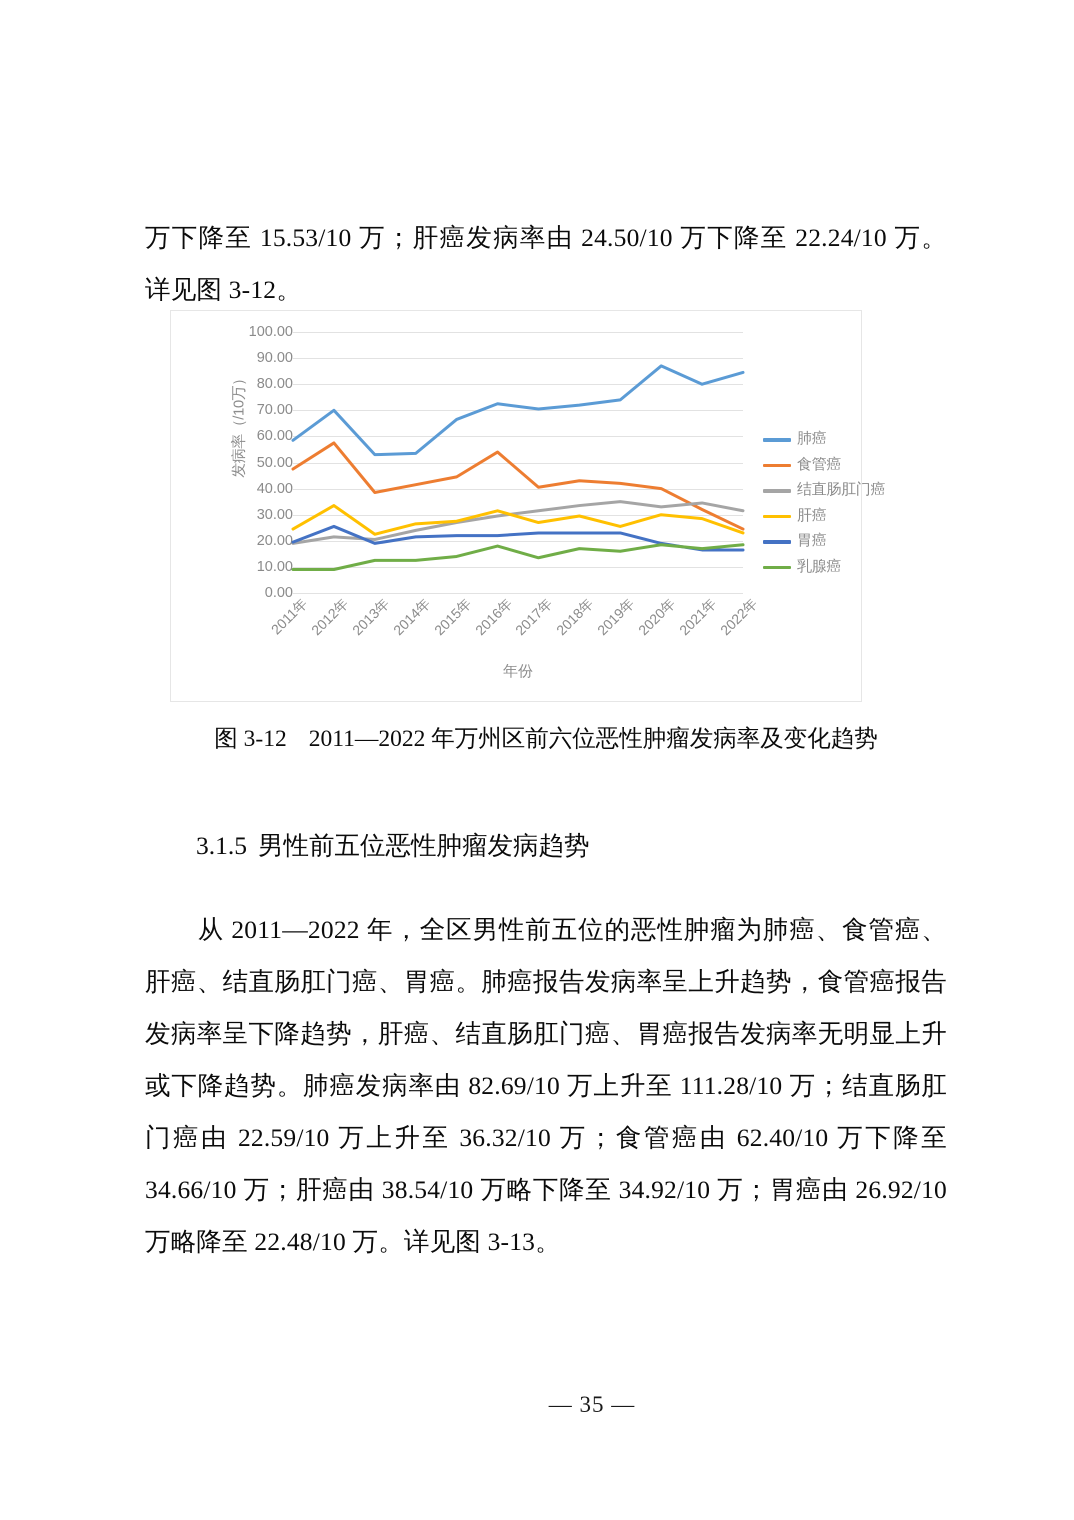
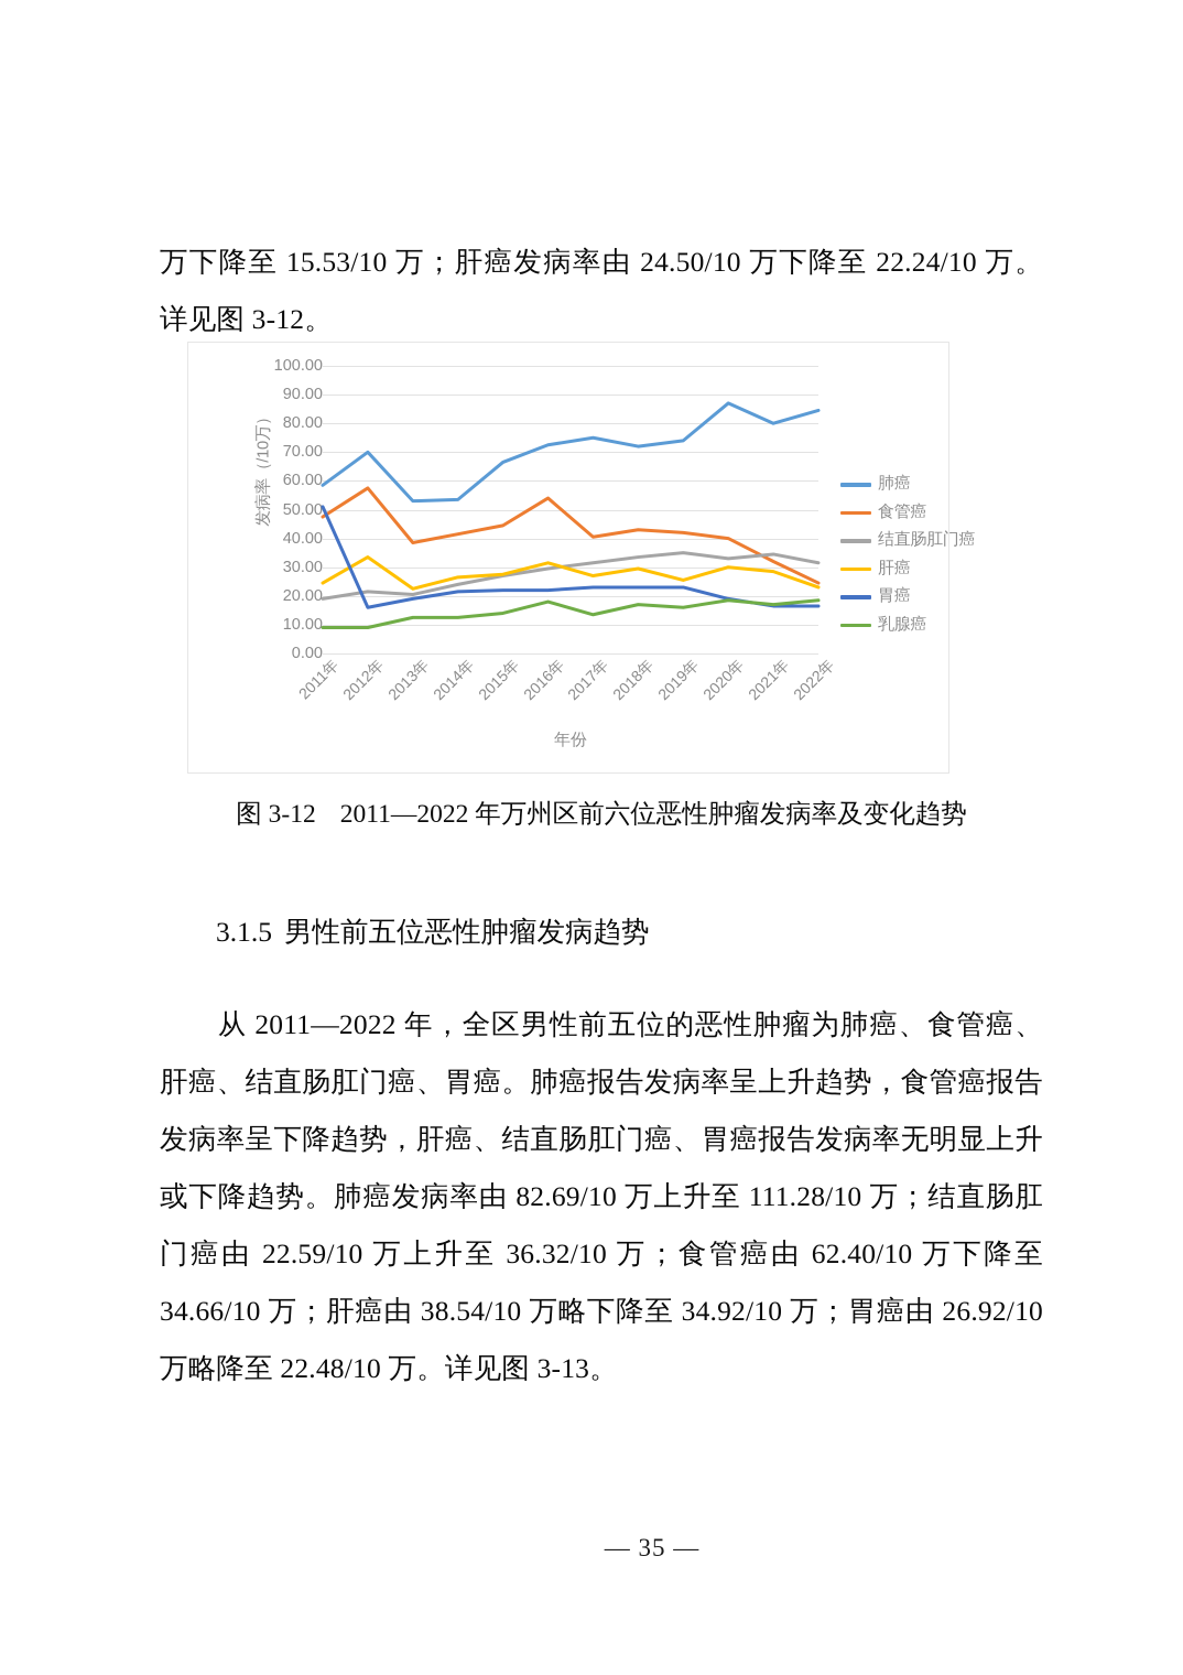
胃癌/2011年: 20 -> 51
胃癌/2012年: 26 -> 16
肺癌/2017年: 70 -> 75
